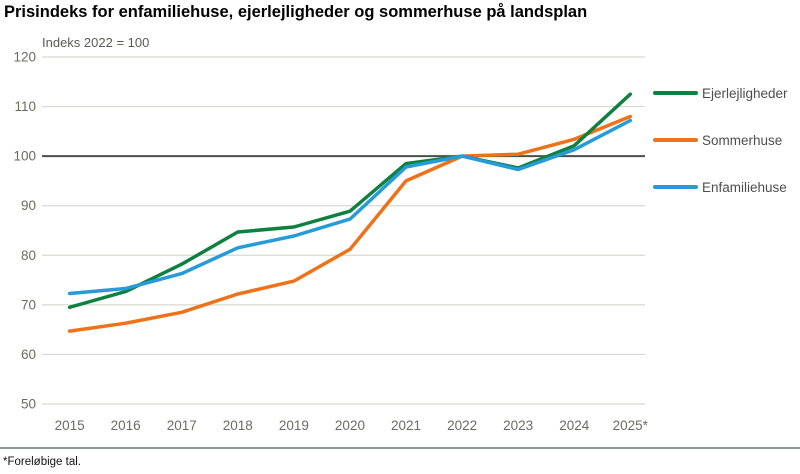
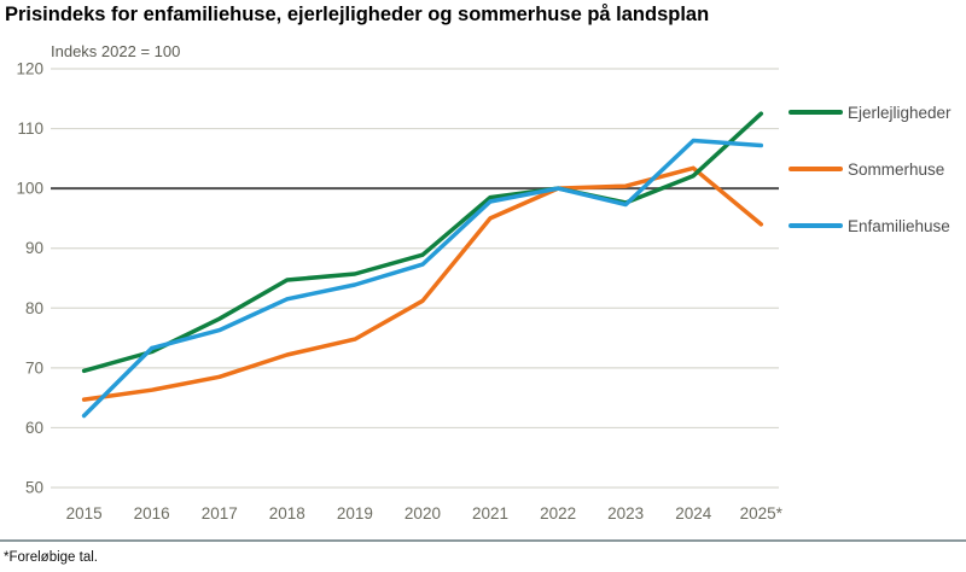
Enfamiliehuse/2015: 72 -> 62
Enfamiliehuse/2024: 101 -> 108
Sommerhuse/2025*: 108 -> 94
